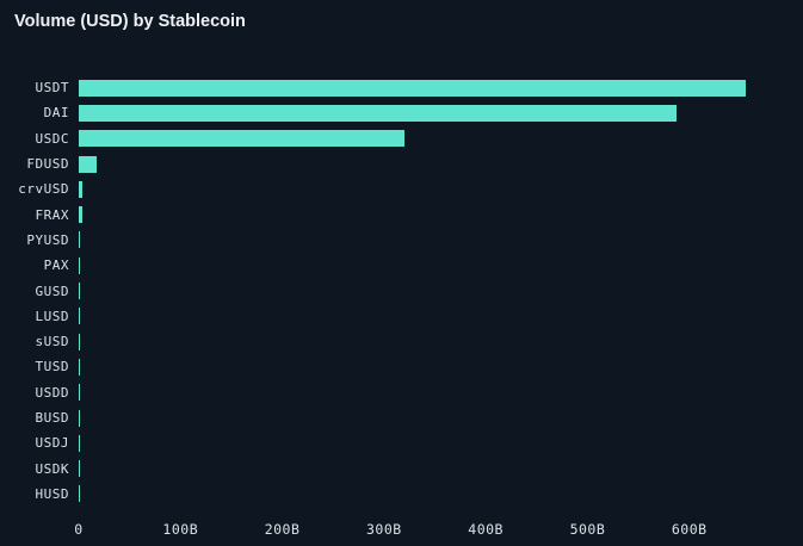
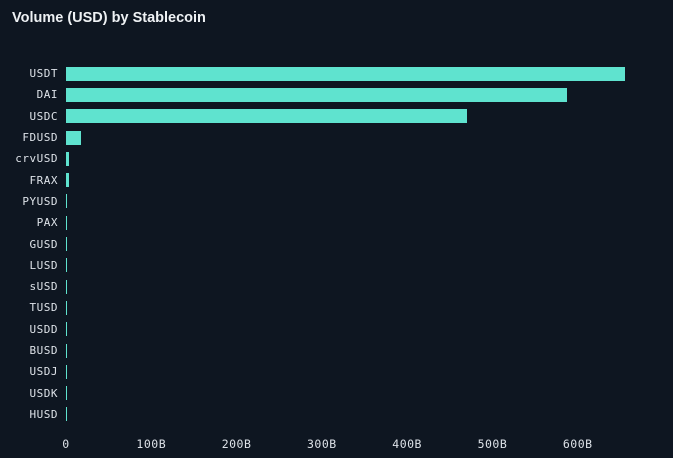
USDC: 320B -> 470B
